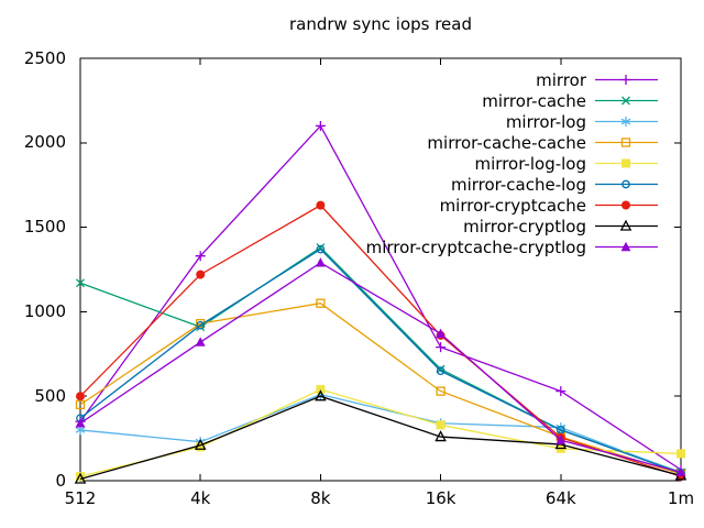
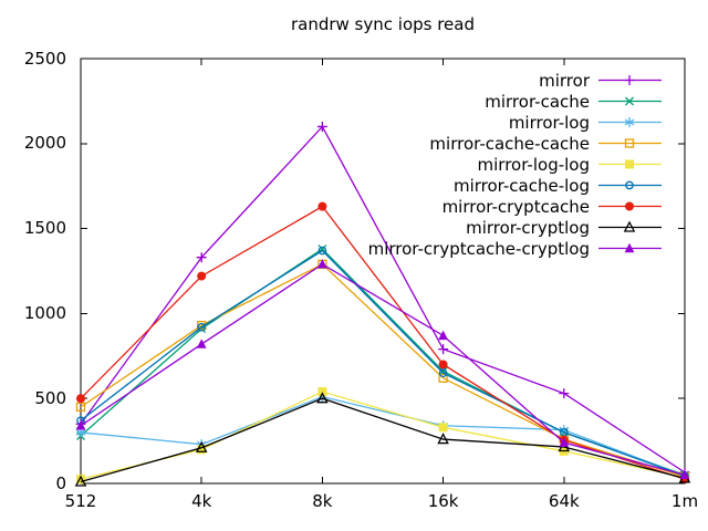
mirror-cache/512: 1170 -> 280
mirror-cache-cache/8k: 1050 -> 1290
mirror-cache-cache/16k: 530 -> 620
mirror-cryptcache/16k: 860 -> 700
mirror-log-log/1m: 160 -> 40
